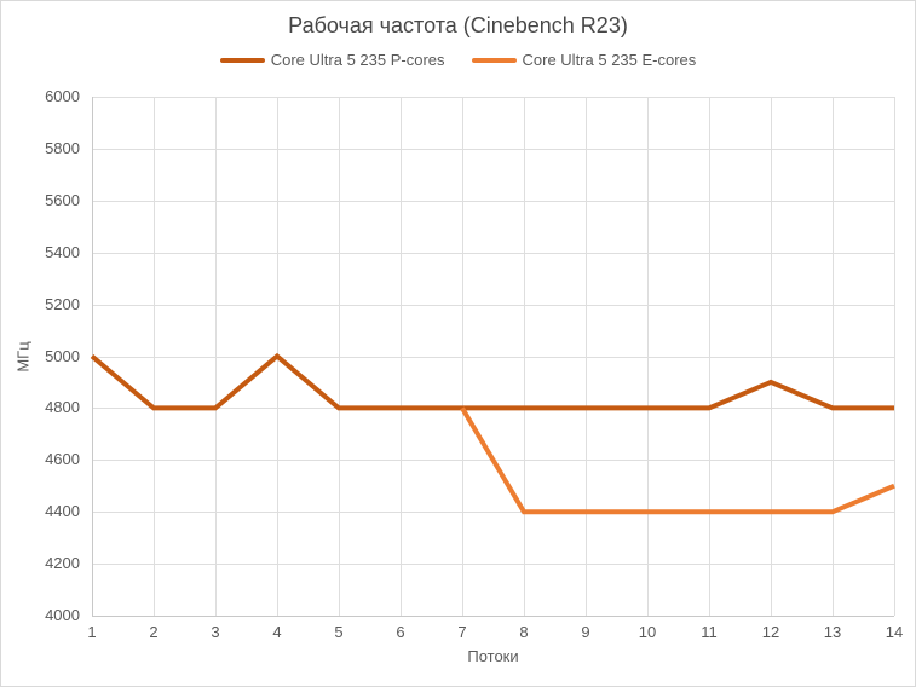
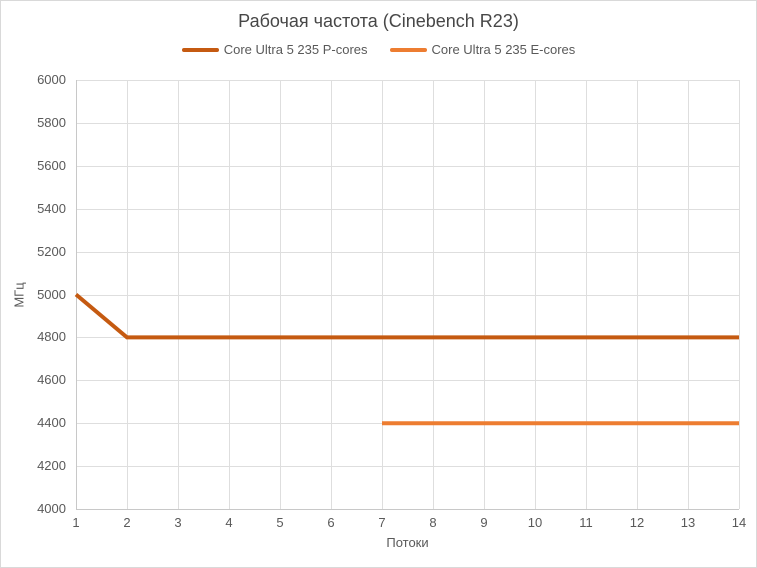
Core Ultra 5 235 P-cores/4: 5000 -> 4800
Core Ultra 5 235 E-cores/7: 4800 -> 4400
Core Ultra 5 235 P-cores/12: 4900 -> 4800
Core Ultra 5 235 E-cores/14: 4500 -> 4400
